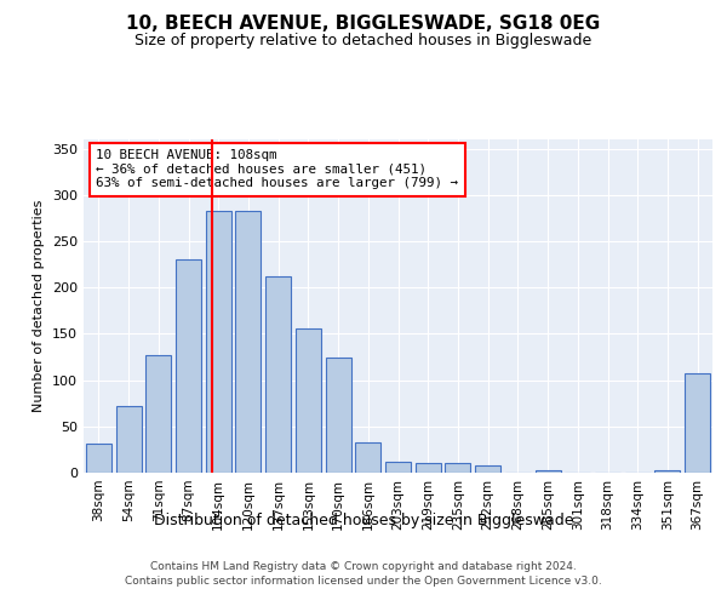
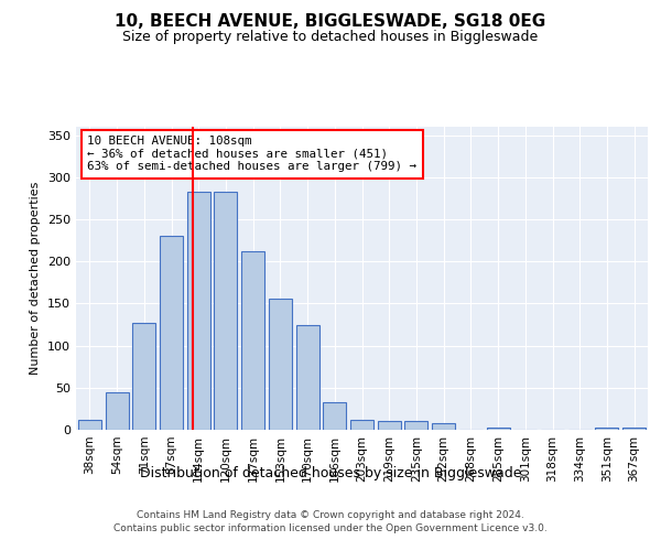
38sqm: 32 -> 12
54sqm: 72 -> 45
367sqm: 108 -> 3
